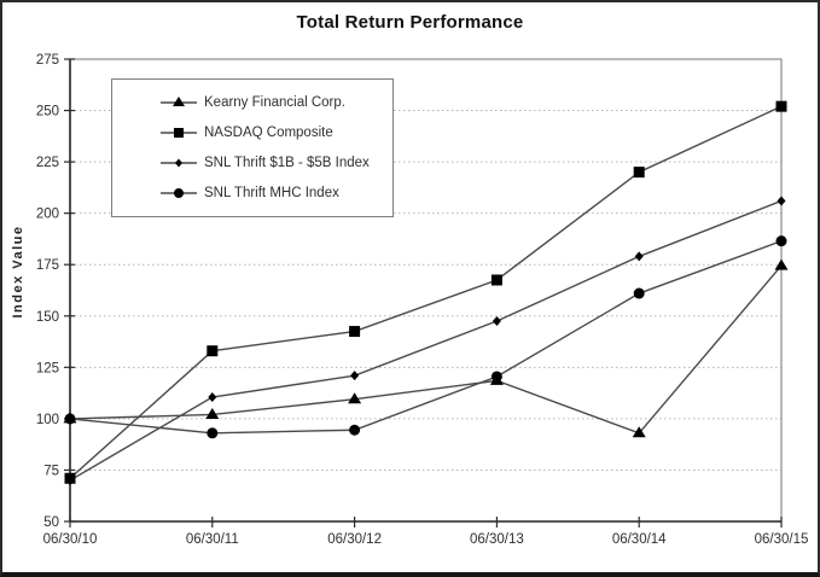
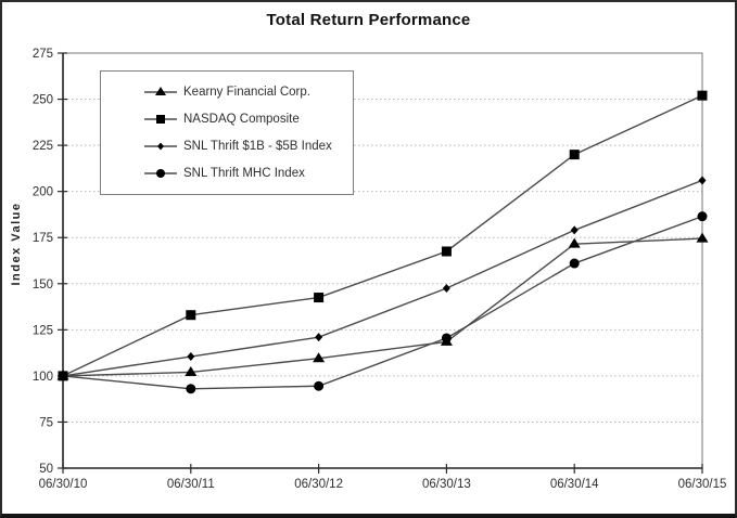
NASDAQ Composite/06/30/10: 71 -> 100
SNL Thrift $1B - $5B Index/06/30/10: 70 -> 100
Kearny Financial Corp./06/30/14: 93 -> 172
